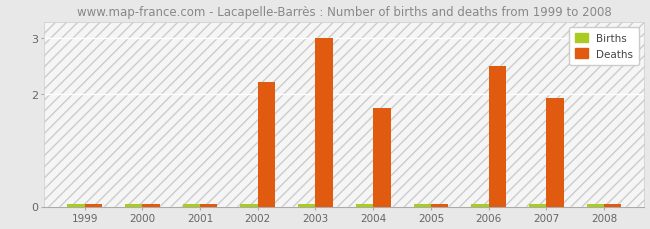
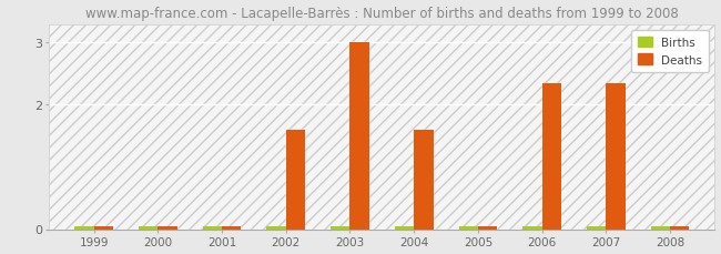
Deaths/2002: 2.22 -> 1.60
Deaths/2004: 1.76 -> 1.60
Deaths/2006: 2.50 -> 2.35
Deaths/2007: 1.94 -> 2.35
